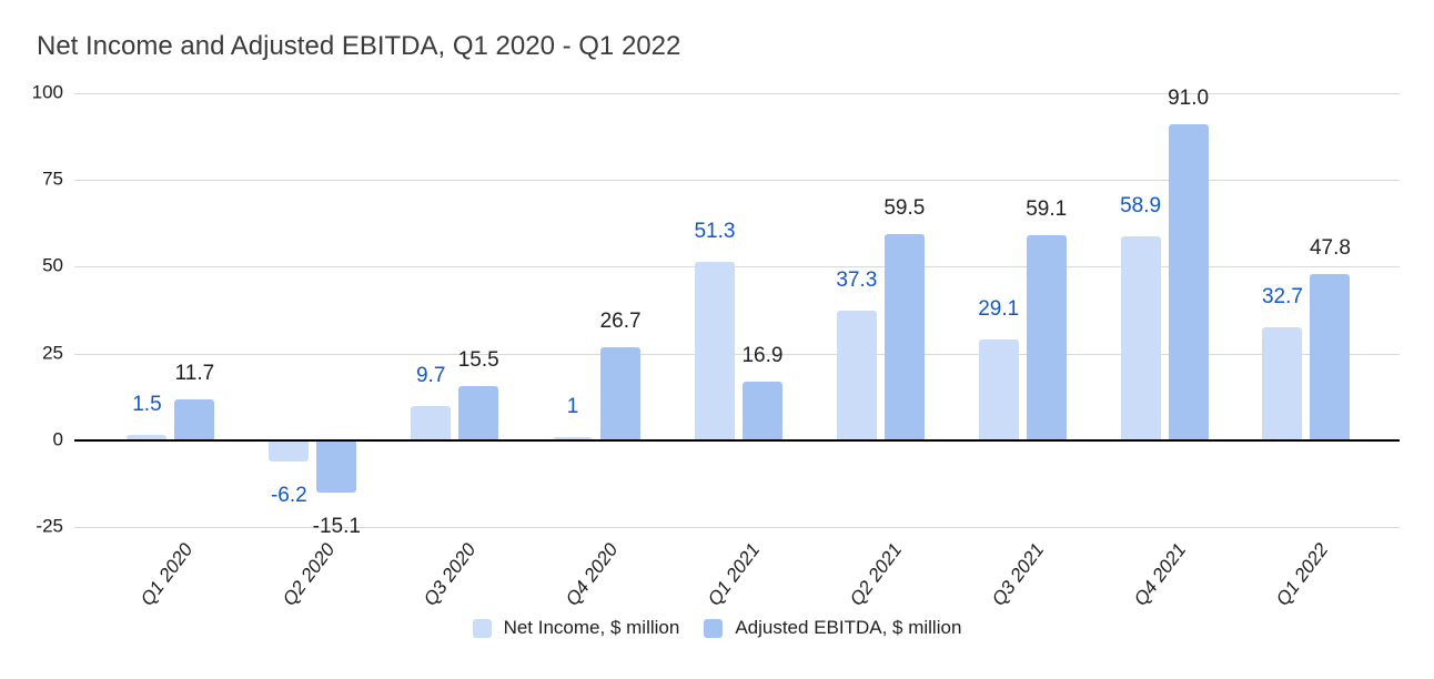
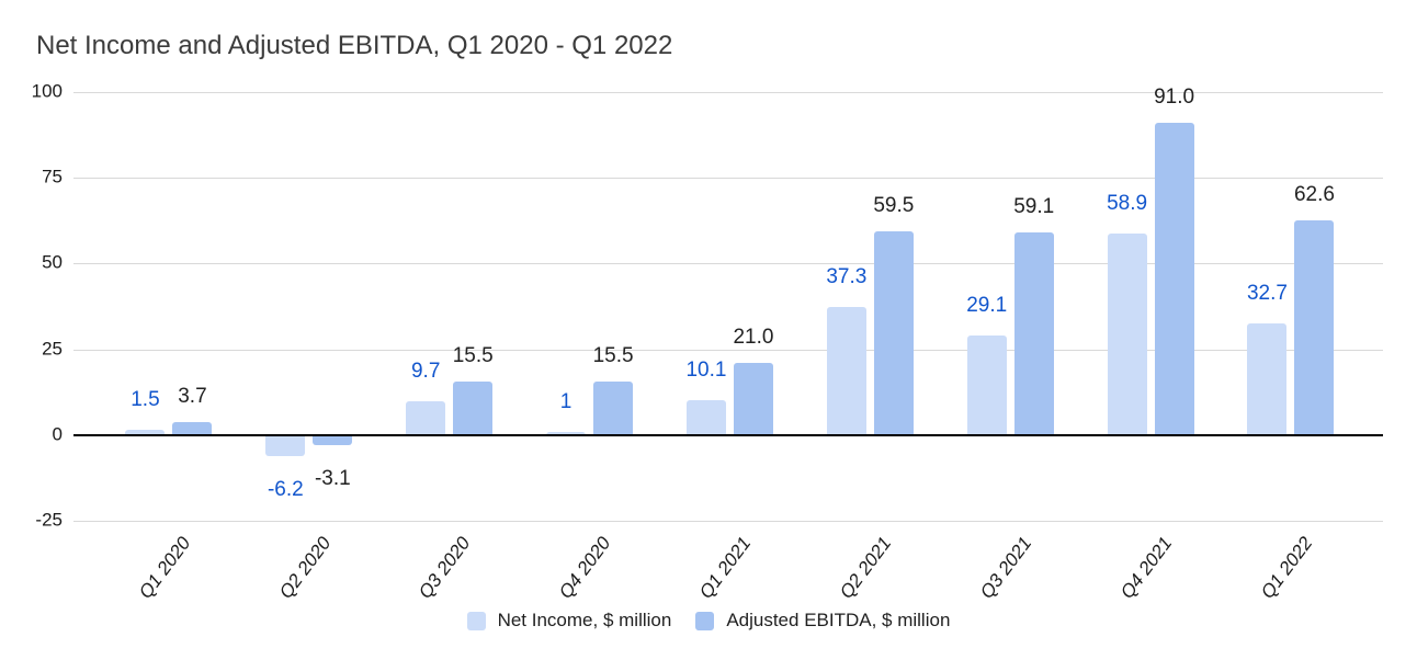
Adjusted EBITDA, $ million/Q1 2020: 11.7 -> 3.7
Adjusted EBITDA, $ million/Q2 2020: -15.1 -> -3.1
Adjusted EBITDA, $ million/Q4 2020: 26.7 -> 15.5
Net Income, $ million/Q1 2021: 51.3 -> 10.1
Adjusted EBITDA, $ million/Q1 2021: 16.9 -> 21.0
Adjusted EBITDA, $ million/Q1 2022: 47.8 -> 62.6
